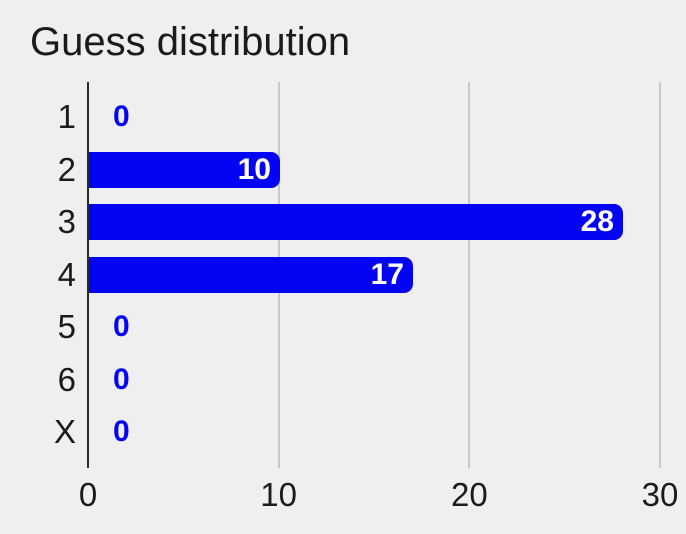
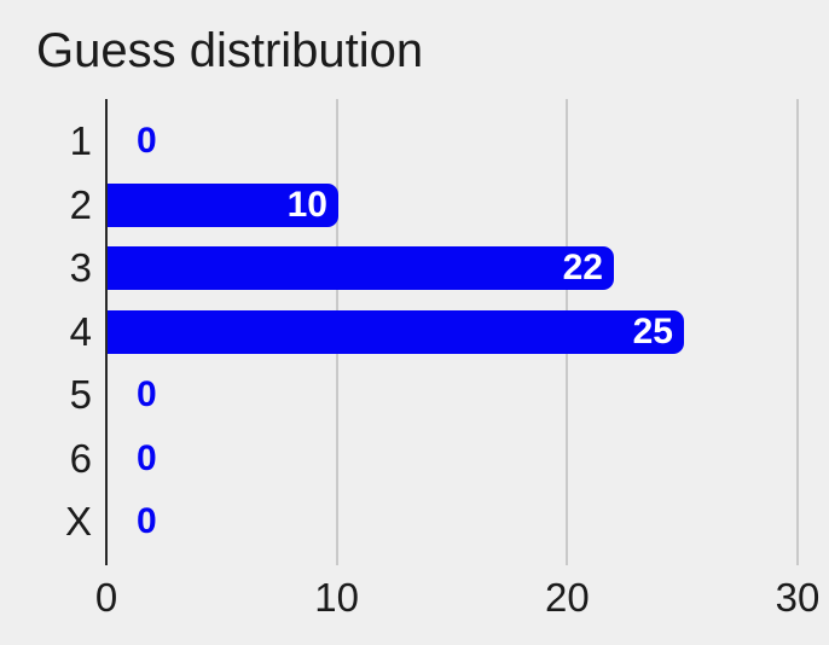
3: 28 -> 22
4: 17 -> 25
